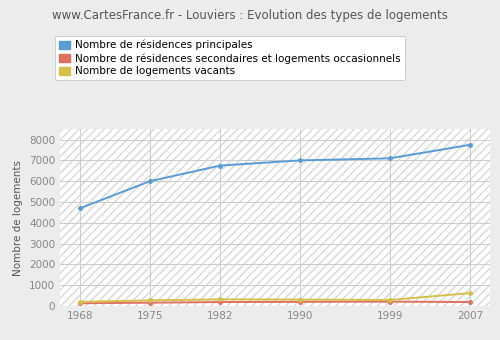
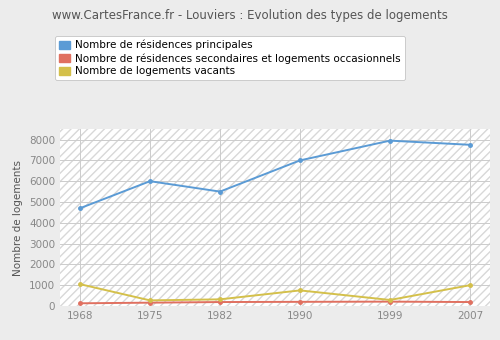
Nombre de logements vacants/1968: 200 -> 1050
Nombre de résidences principales/1982: 6750 -> 5500
Nombre de logements vacants/1990: 310 -> 750
Nombre de résidences principales/1999: 7100 -> 7950
Nombre de logements vacants/2007: 620 -> 1000
